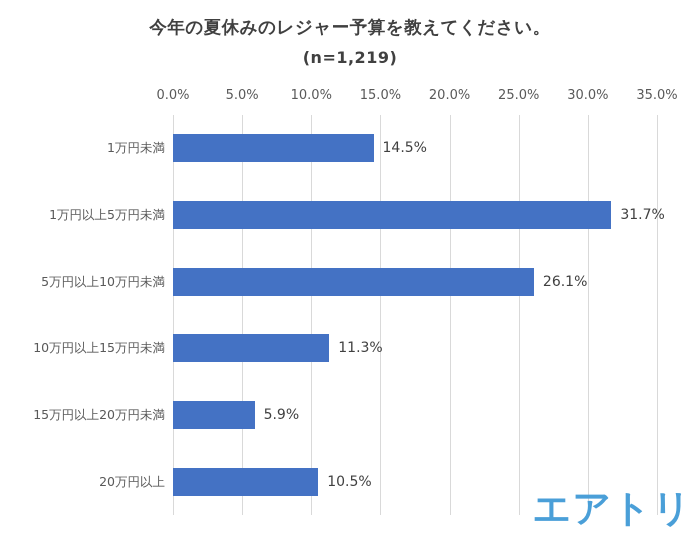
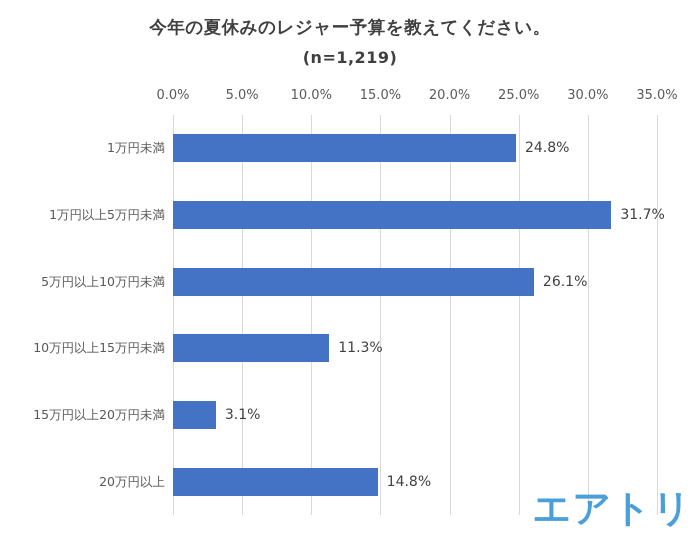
1万円未満: 14.5% -> 24.8%
15万円以上20万円未満: 5.9% -> 3.1%
20万円以上: 10.5% -> 14.8%
